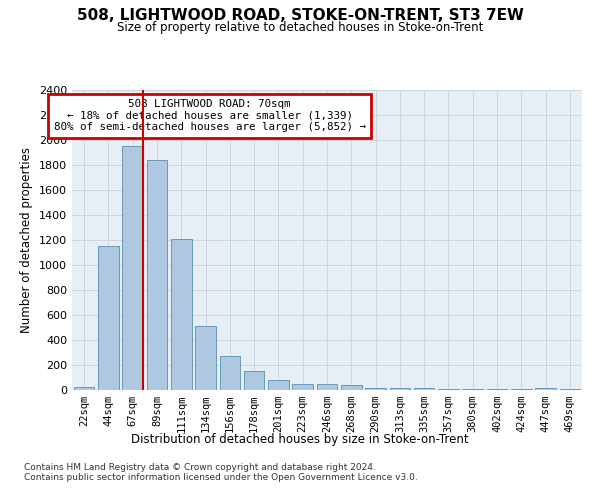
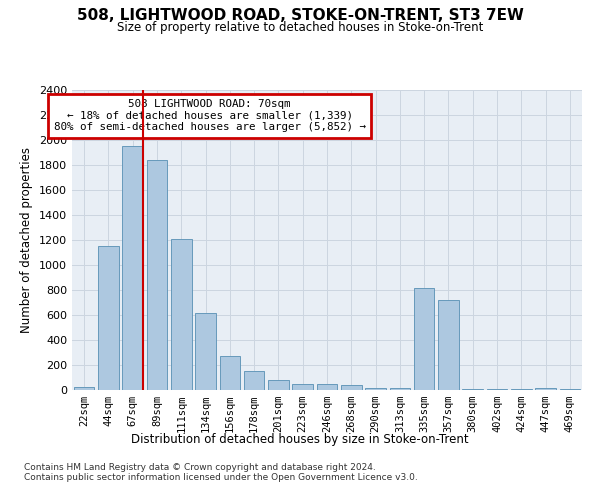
134sqm: 510 -> 620
335sqm: 20 -> 820
357sqm: 0 -> 720
